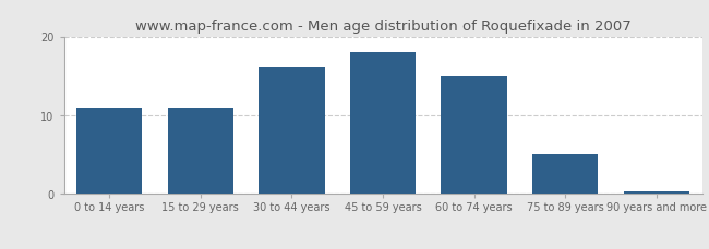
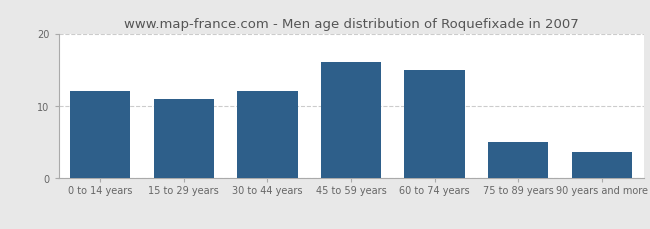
0 to 14 years: 11.0 -> 12.0
30 to 44 years: 16.0 -> 12.0
45 to 59 years: 18.0 -> 16.0
90 years and more: 0.3 -> 3.6
